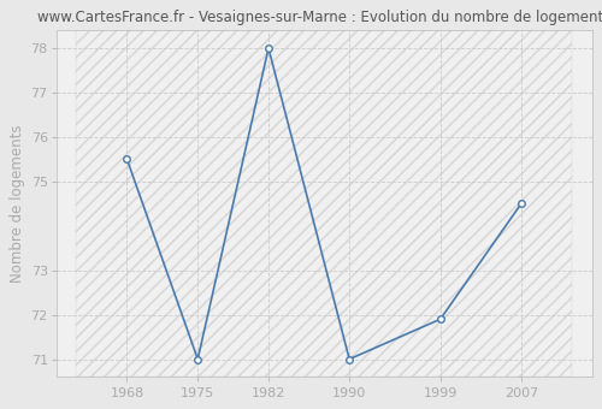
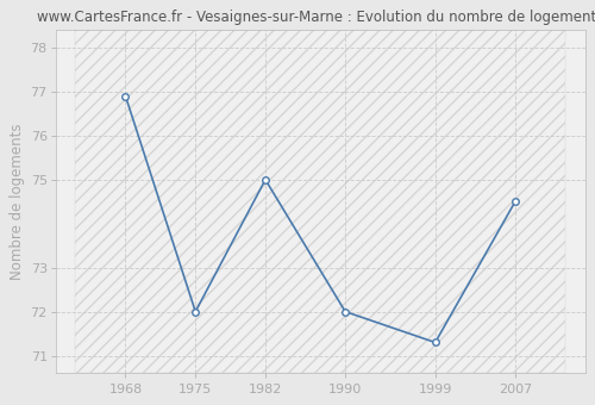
1968: 75.5 -> 76.9
1975: 71.0 -> 72.0
1982: 78.0 -> 75.0
1990: 71.0 -> 72.0
1999: 71.9 -> 71.3
